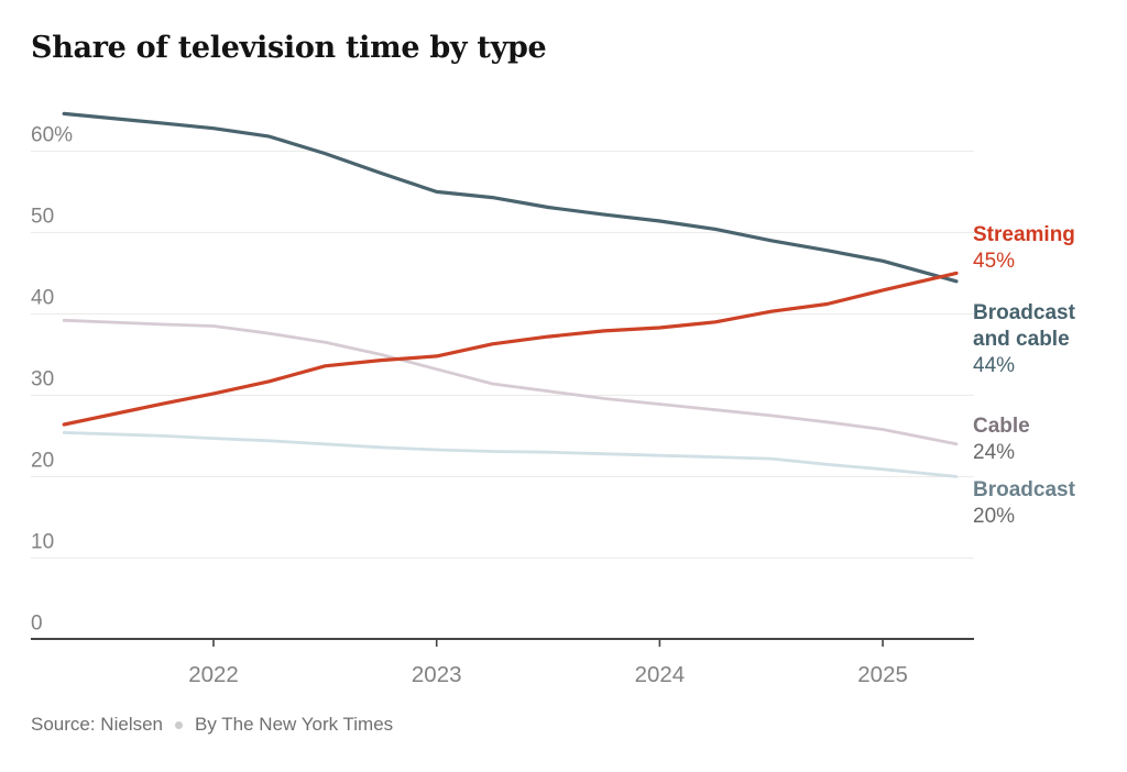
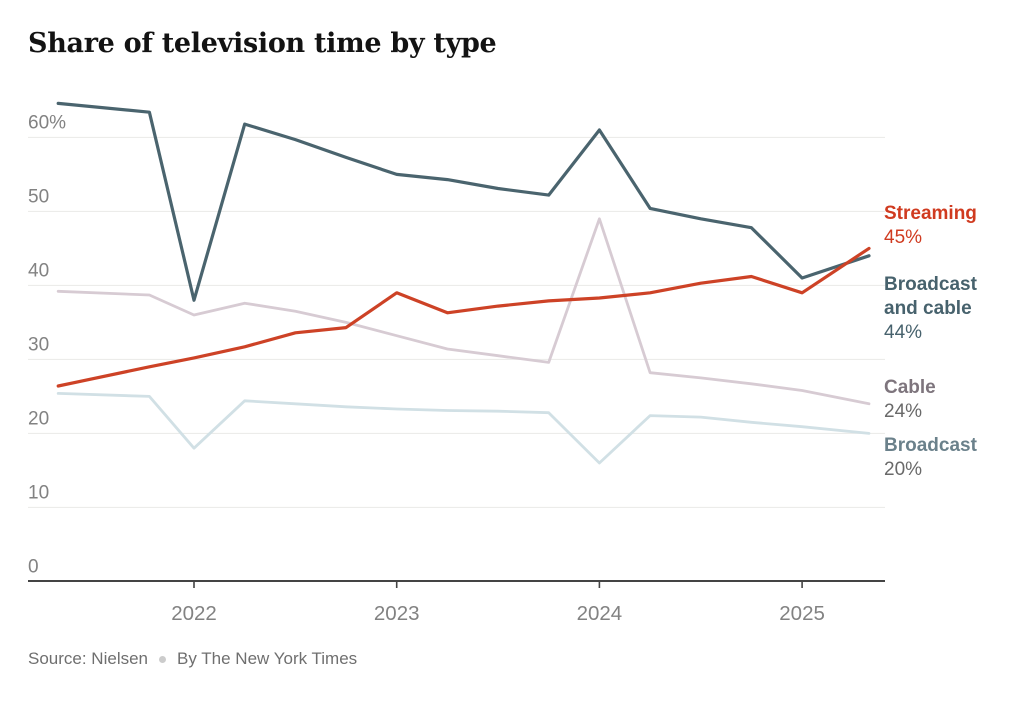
Broadcast and cable/2022: 63% -> 38%
Cable/2022: 38% -> 36%
Broadcast/2022: 25% -> 18%
Streaming/2023: 35% -> 39%
Broadcast and cable/2024: 51% -> 61%
Cable/2024: 29% -> 49%
Broadcast/2024: 23% -> 16%
Broadcast and cable/2025: 46% -> 41%
Streaming/2025: 43% -> 39%
